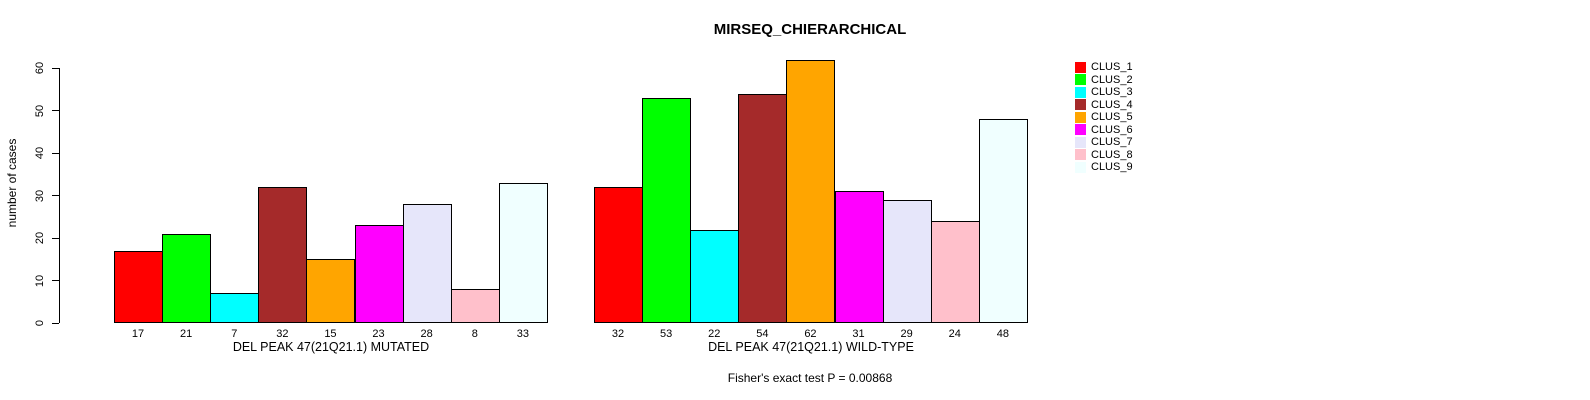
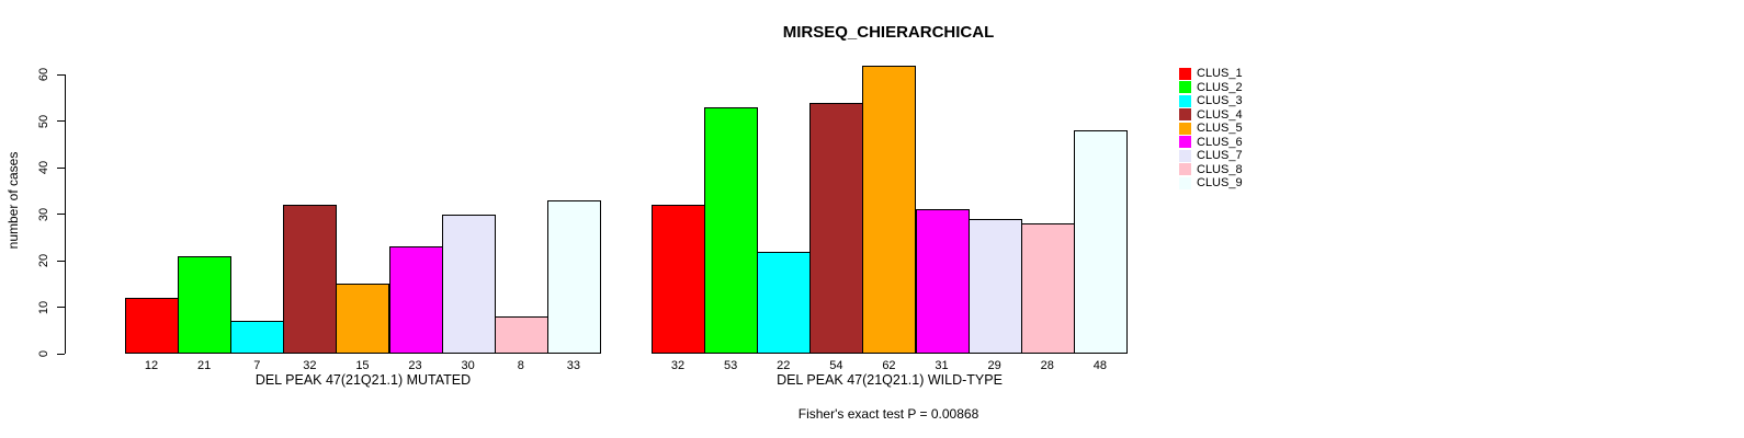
CLUS_1/DEL PEAK 47(21Q21.1) MUTATED: 17 -> 12
CLUS_7/DEL PEAK 47(21Q21.1) MUTATED: 28 -> 30
CLUS_8/DEL PEAK 47(21Q21.1) WILD-TYPE: 24 -> 28
